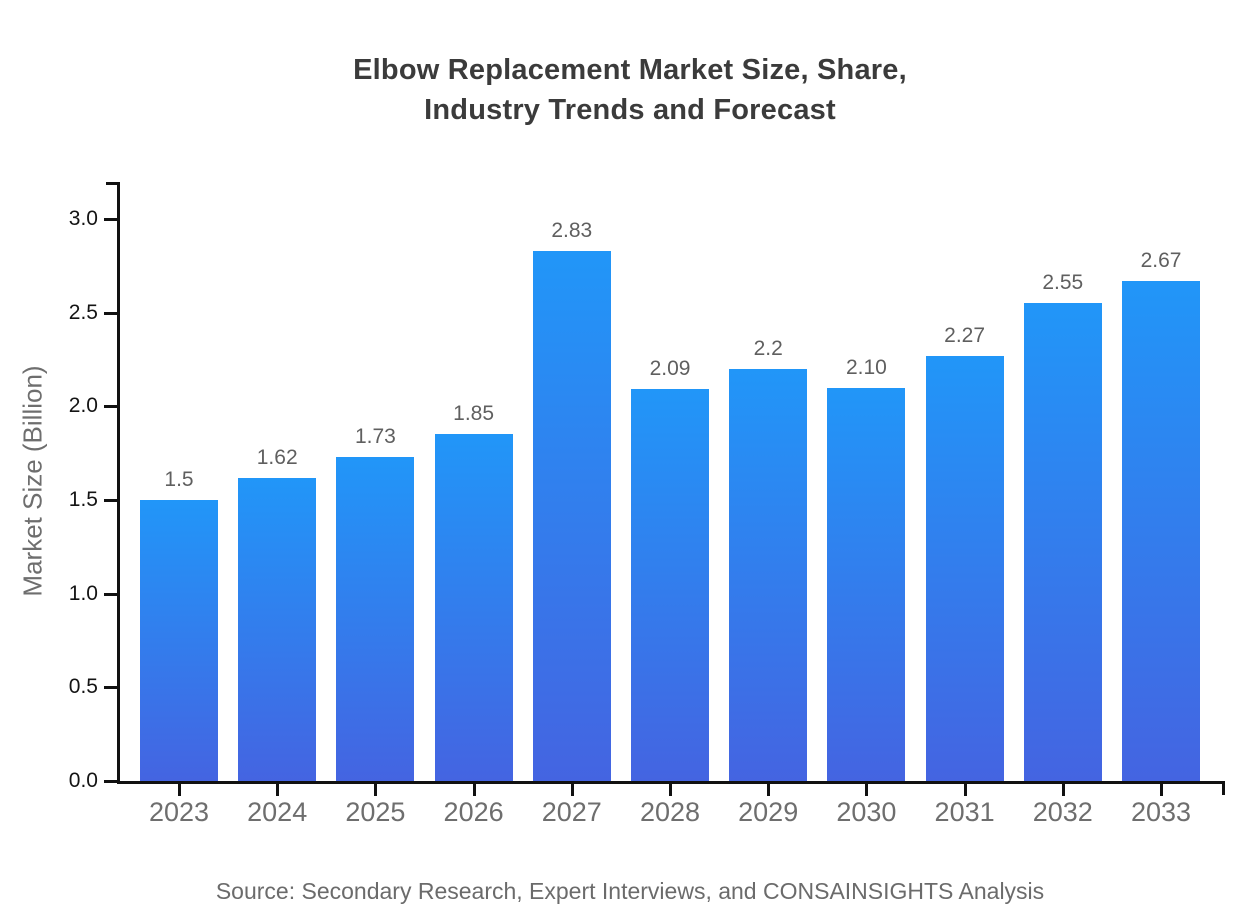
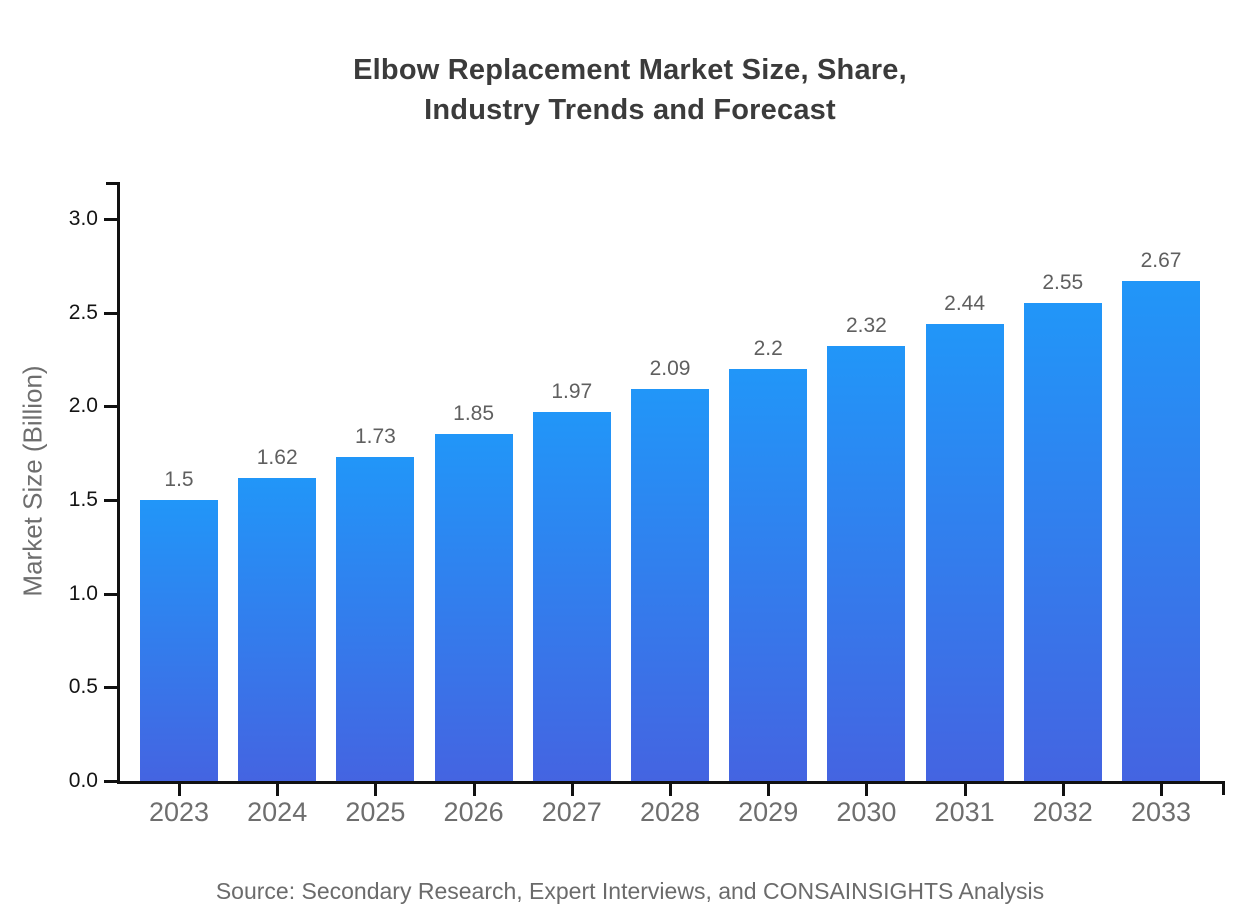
2027: 2.83 -> 1.97
2030: 2.10 -> 2.32
2031: 2.27 -> 2.44
